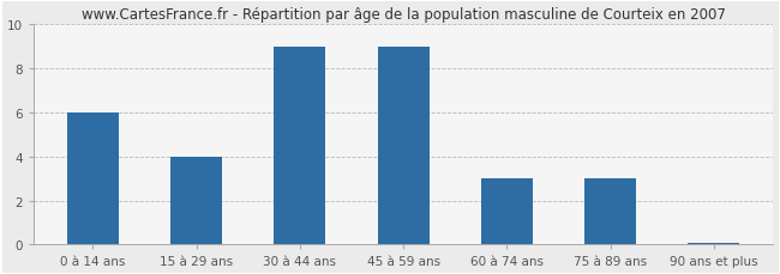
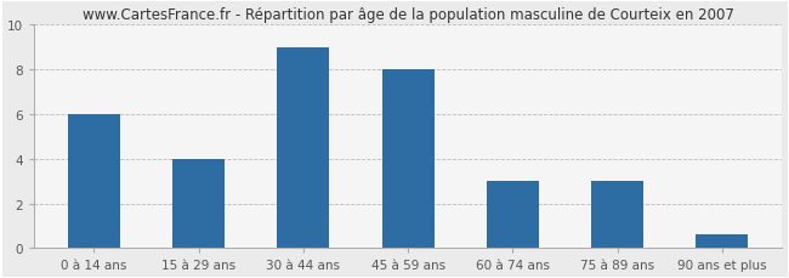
45 à 59 ans: 9.0 -> 8.0
90 ans et plus: 0.1 -> 0.6
